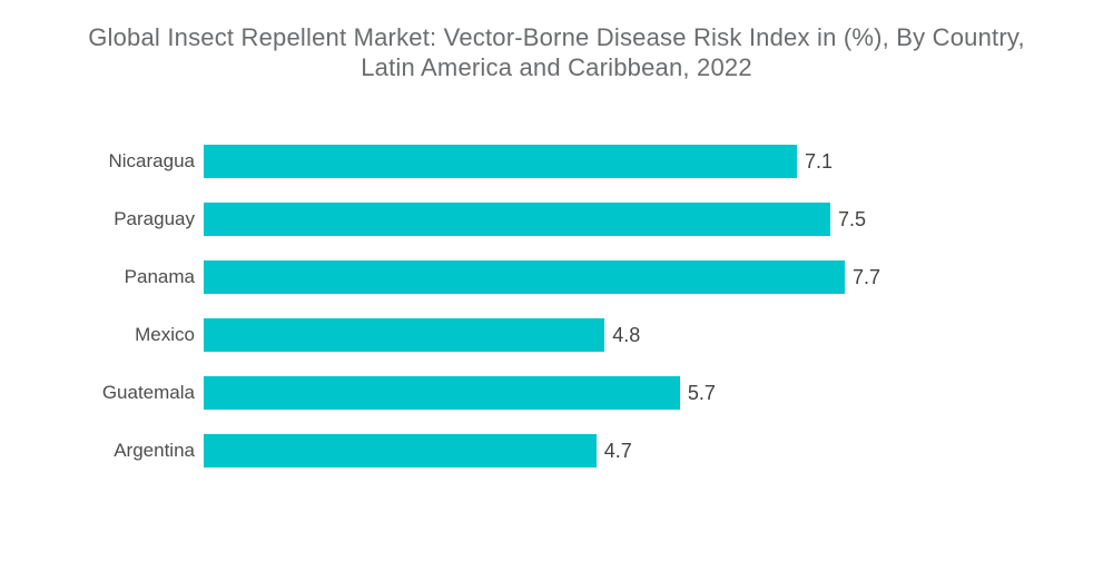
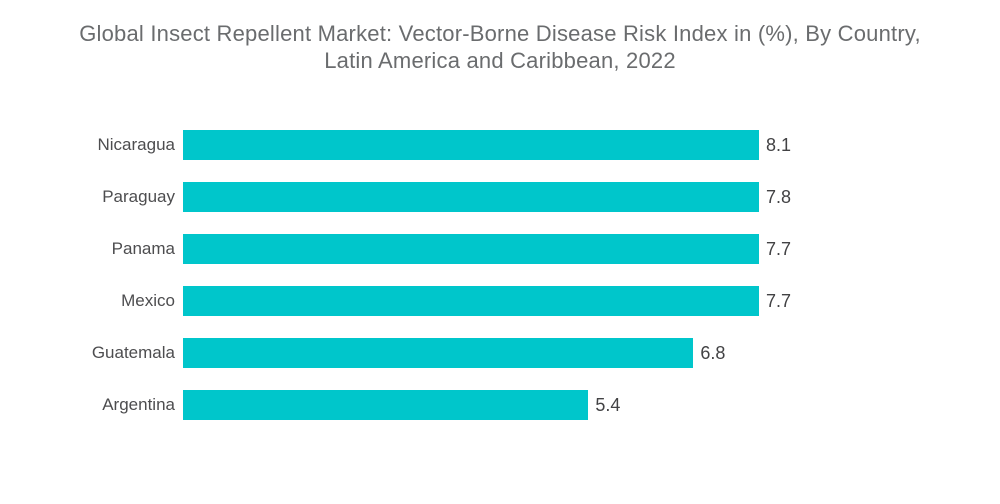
Nicaragua: 7.1 -> 8.1
Paraguay: 7.5 -> 7.8
Mexico: 4.8 -> 7.7
Guatemala: 5.7 -> 6.8
Argentina: 4.7 -> 5.4
